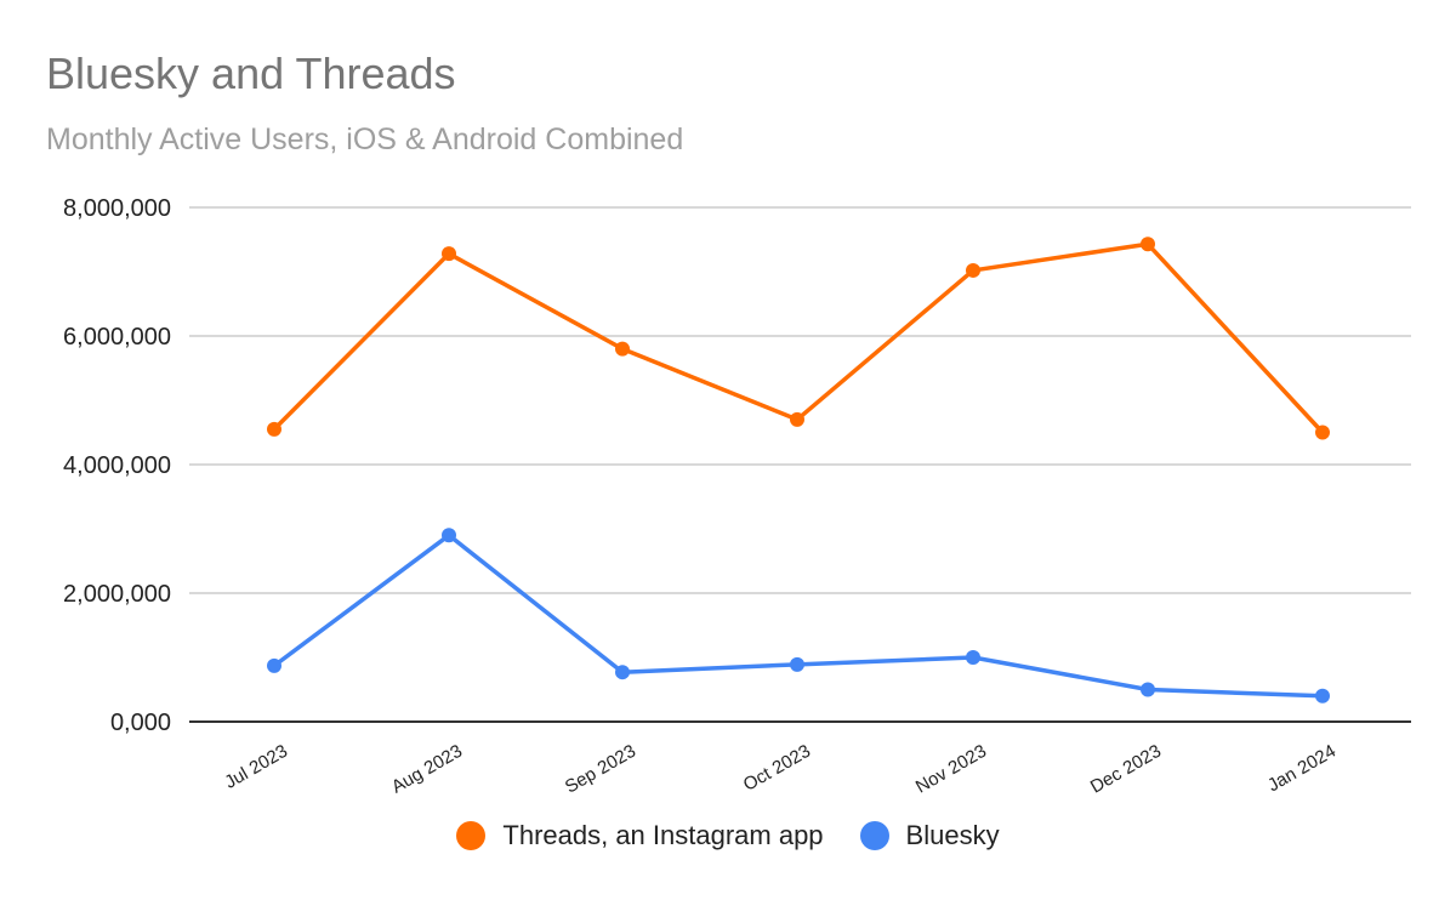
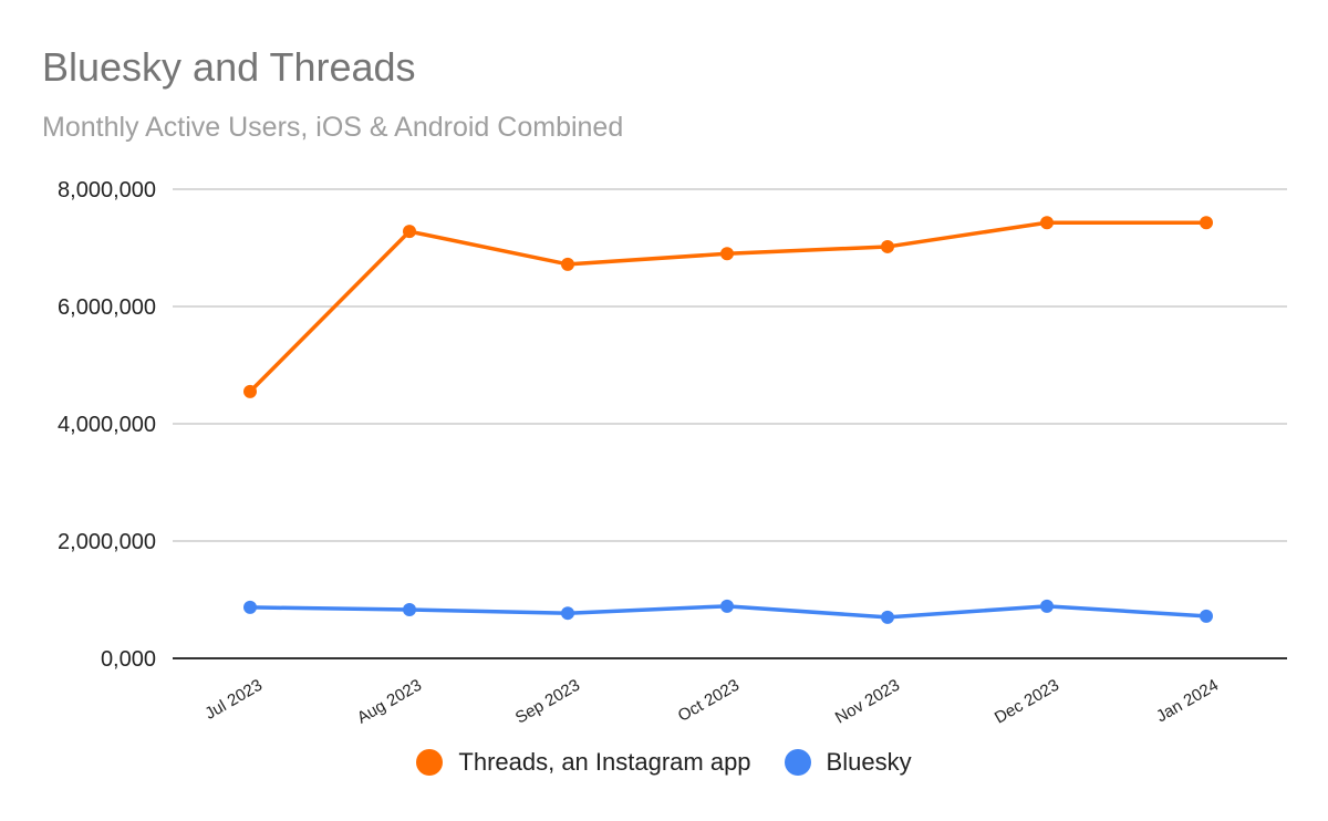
Bluesky/Aug 2023: 2900000 -> 800000
Threads, an Instagram app/Sep 2023: 5800000 -> 6700000
Threads, an Instagram app/Oct 2023: 4700000 -> 6900000
Bluesky/Nov 2023: 1000000 -> 700000
Bluesky/Dec 2023: 500000 -> 900000
Threads, an Instagram app/Jan 2024: 4500000 -> 7400000
Bluesky/Jan 2024: 400000 -> 700000
